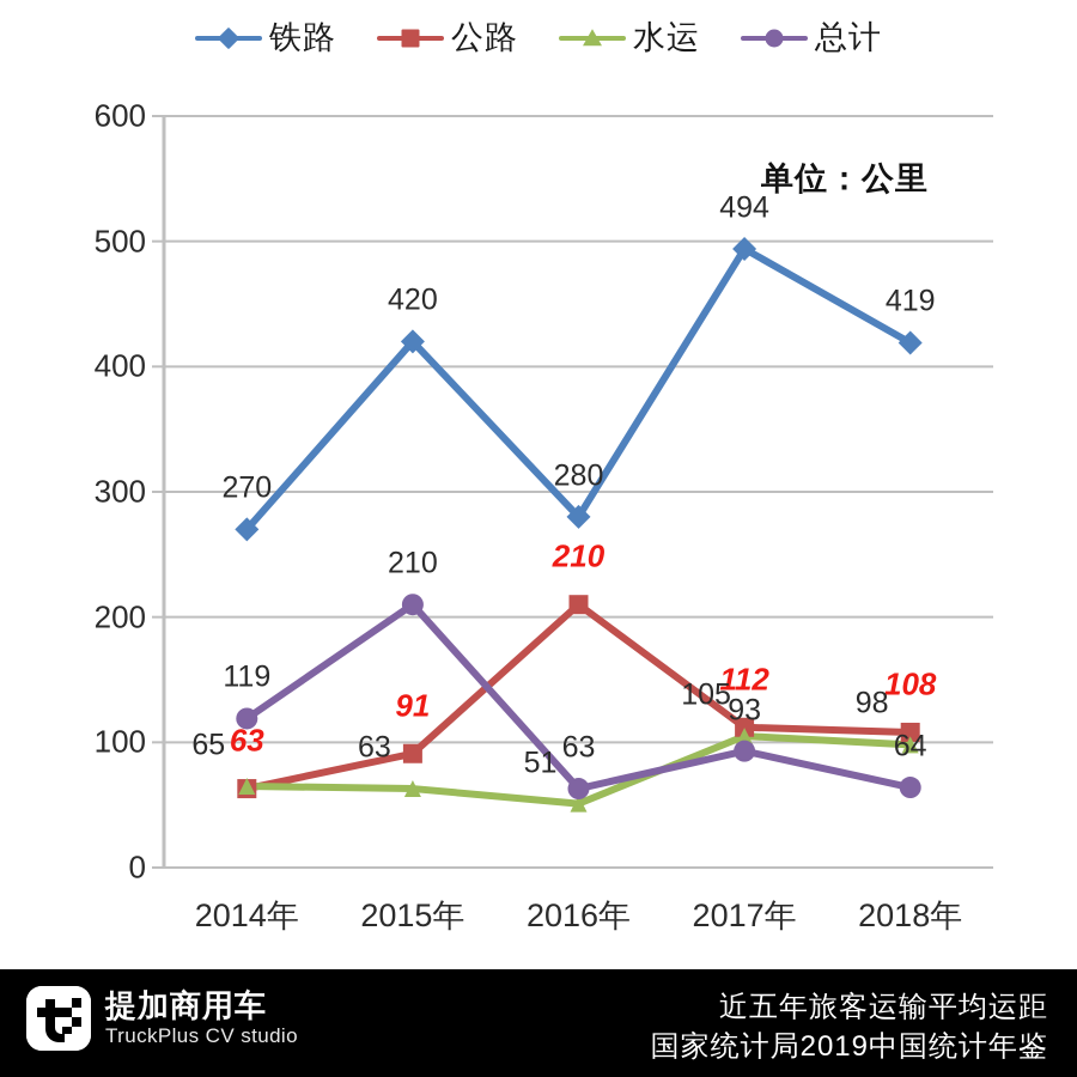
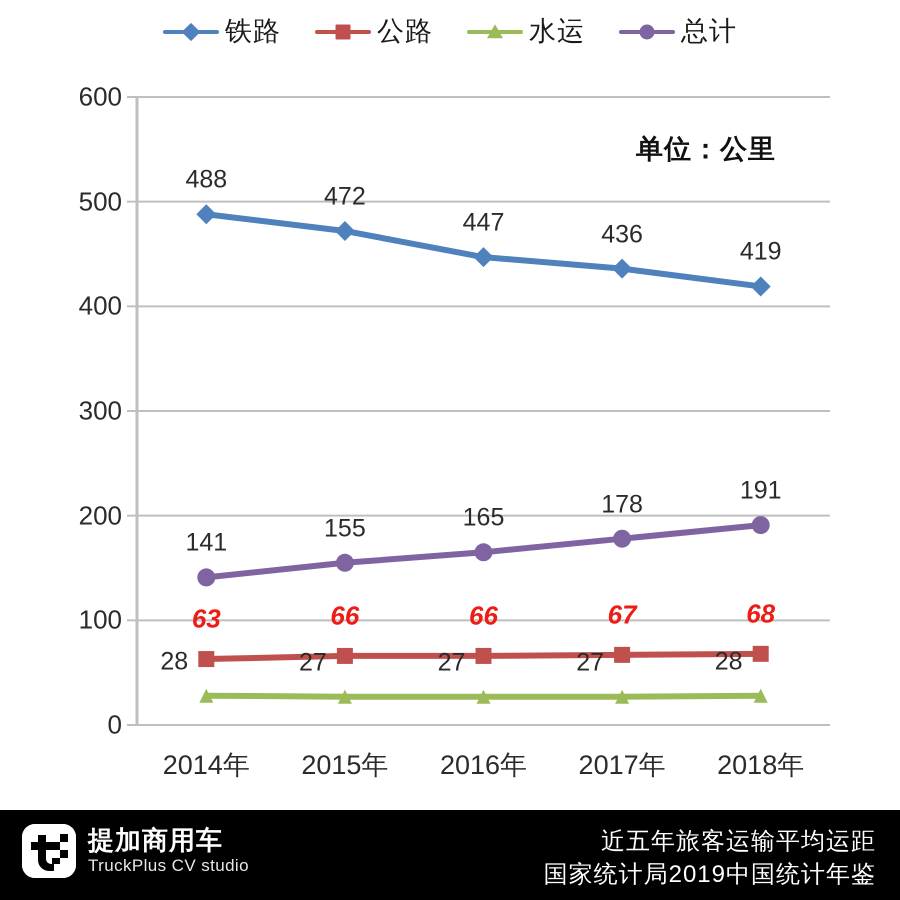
铁路/2014年: 270 -> 488
水运/2014年: 65 -> 28
总计/2014年: 119 -> 141
铁路/2015年: 420 -> 472
公路/2015年: 91 -> 66
水运/2015年: 63 -> 27
总计/2015年: 210 -> 155
铁路/2016年: 280 -> 447
公路/2016年: 210 -> 66
水运/2016年: 51 -> 27
总计/2016年: 63 -> 165
铁路/2017年: 494 -> 436
公路/2017年: 112 -> 67
水运/2017年: 105 -> 27
总计/2017年: 93 -> 178
公路/2018年: 108 -> 68
水运/2018年: 98 -> 28
总计/2018年: 64 -> 191
